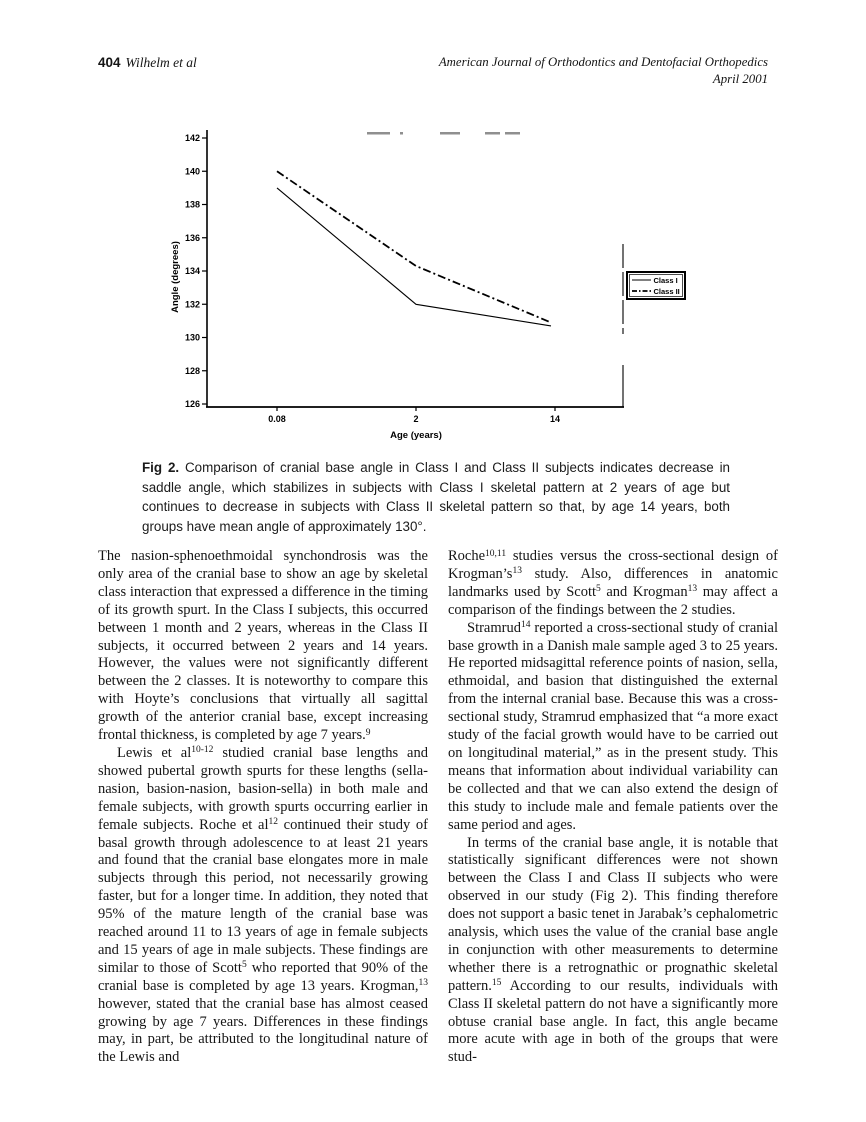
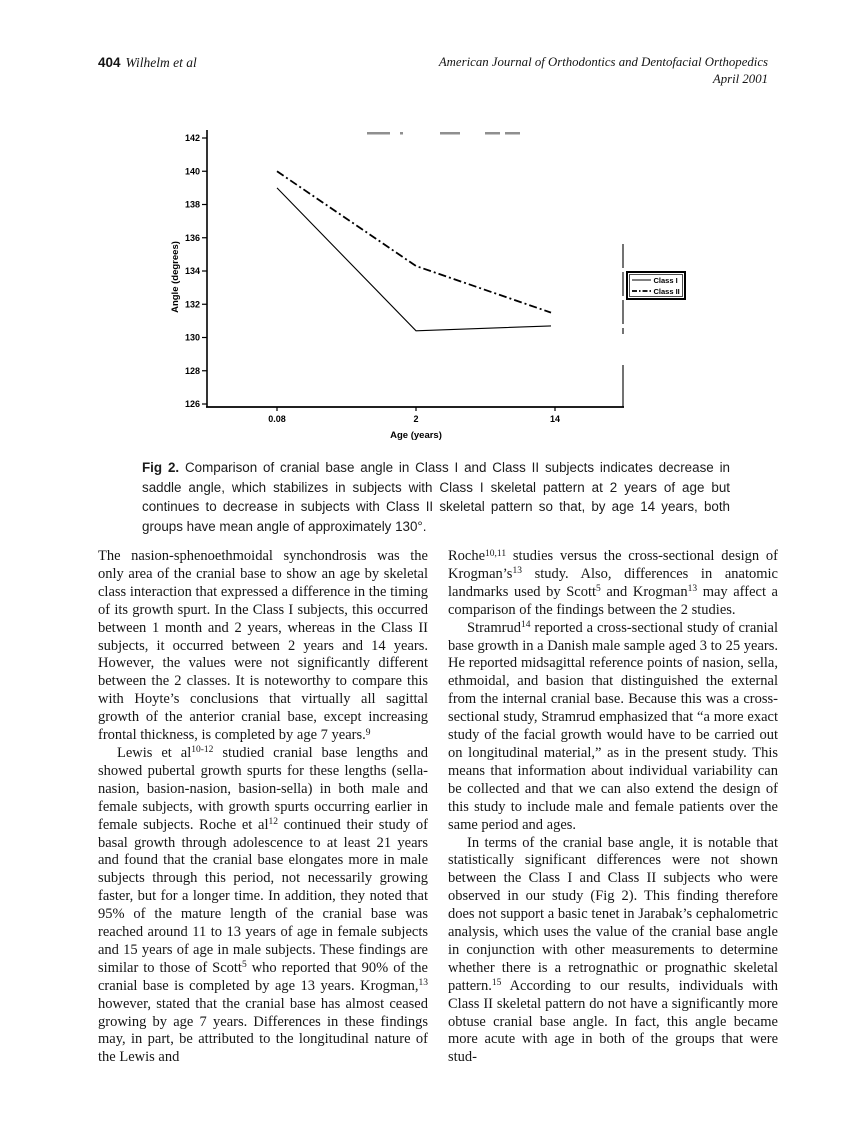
Class I/2: 132.0 -> 130.4
Class II/14: 130.9 -> 131.5
